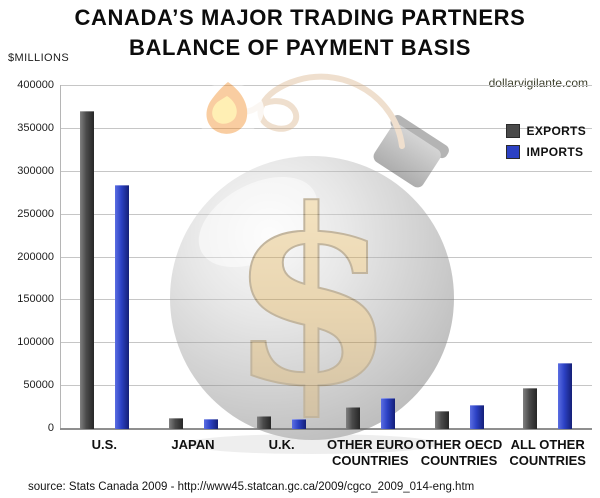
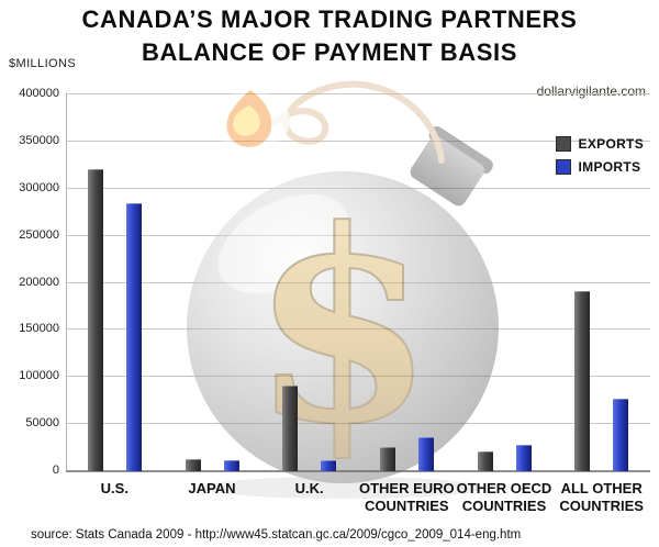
EXPORTS/U.S.: 370000 -> 320000
EXPORTS/U.K.: 10000 -> 90000
EXPORTS/ALL OTHER COUNTRIES: 50000 -> 190000
